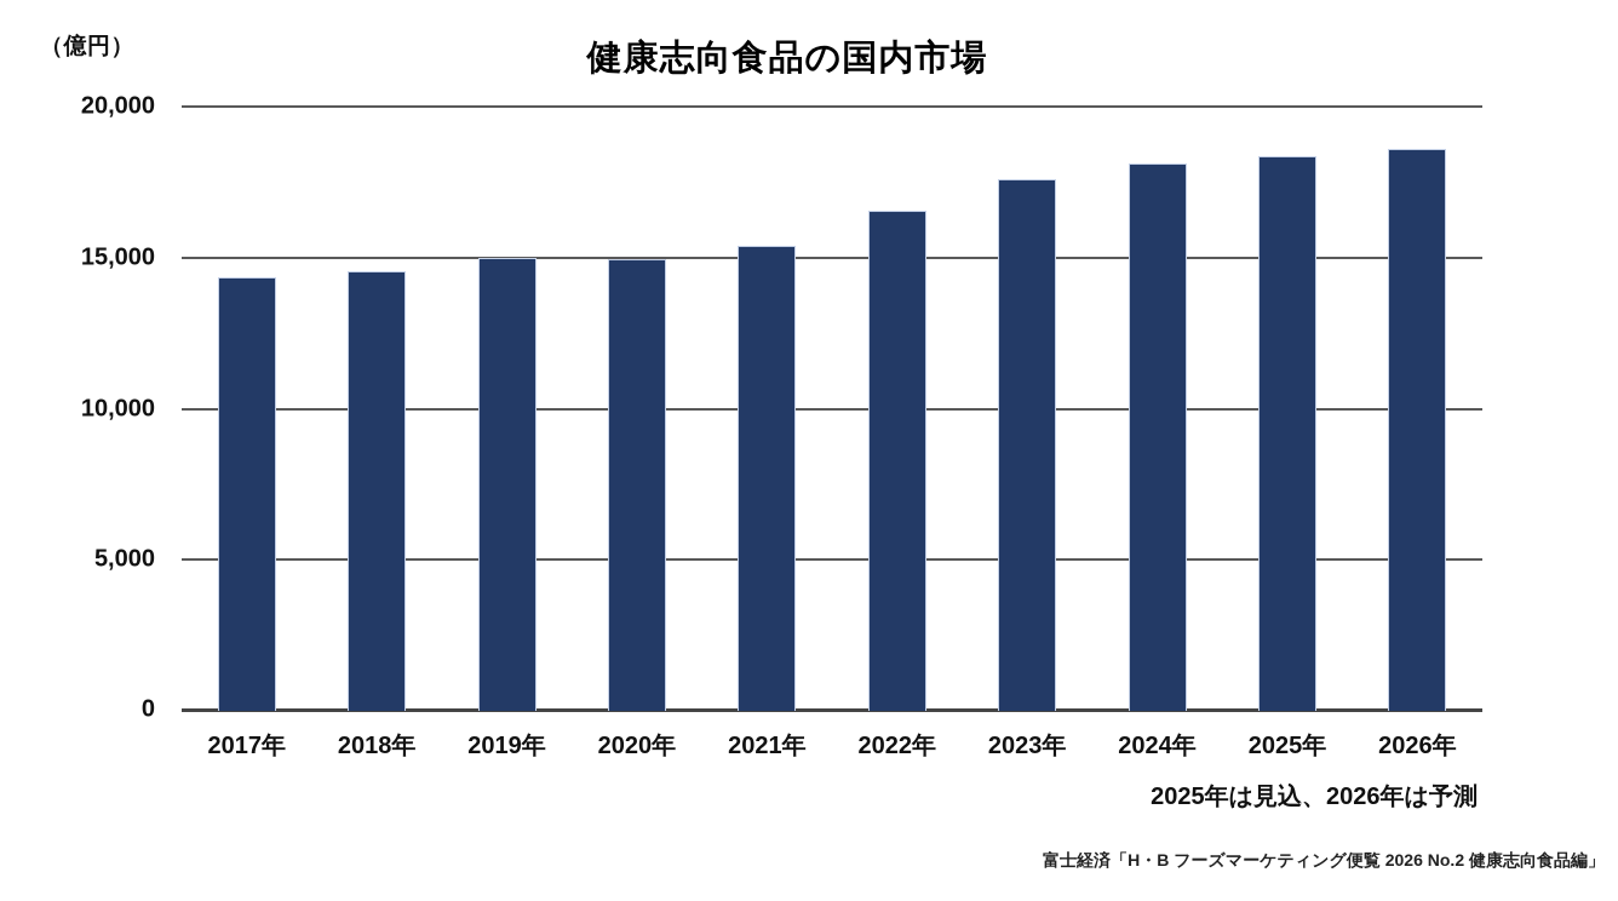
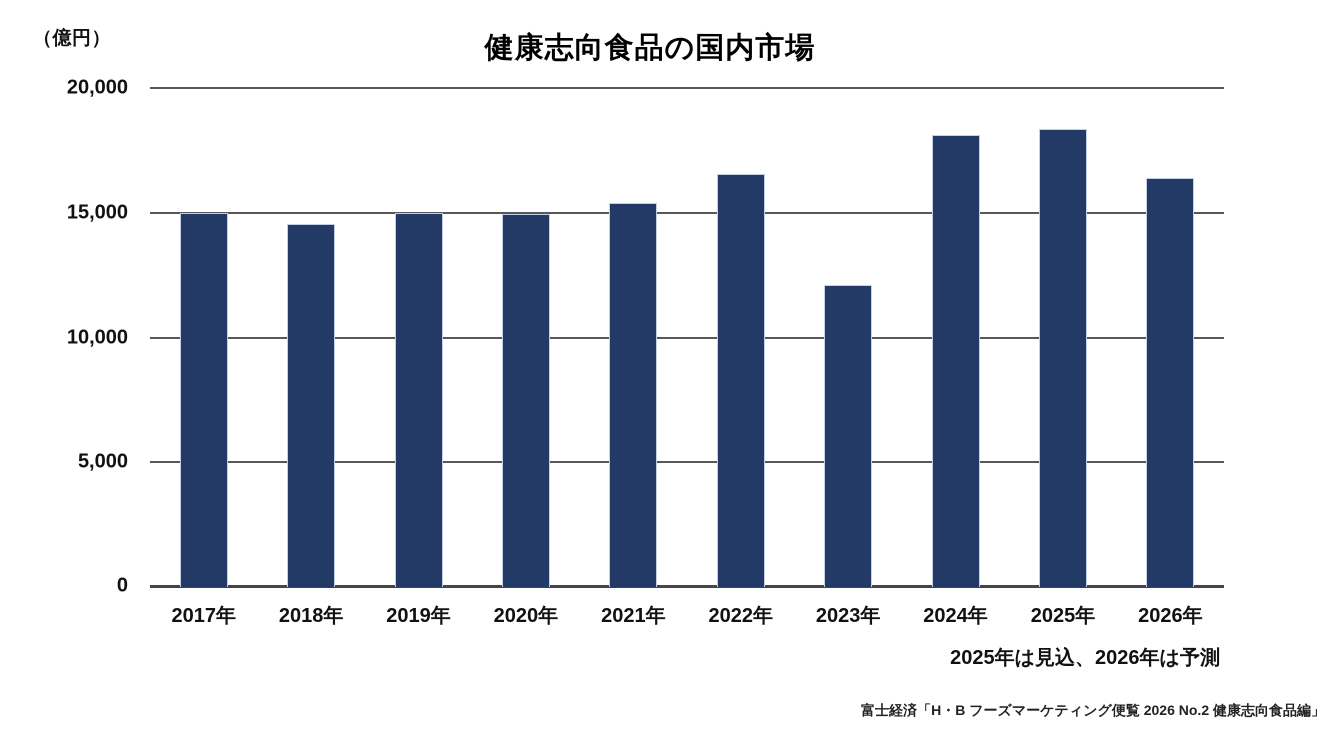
2017年: 14400 -> 15000
2023年: 17600 -> 12100
2026年: 18600 -> 16400
